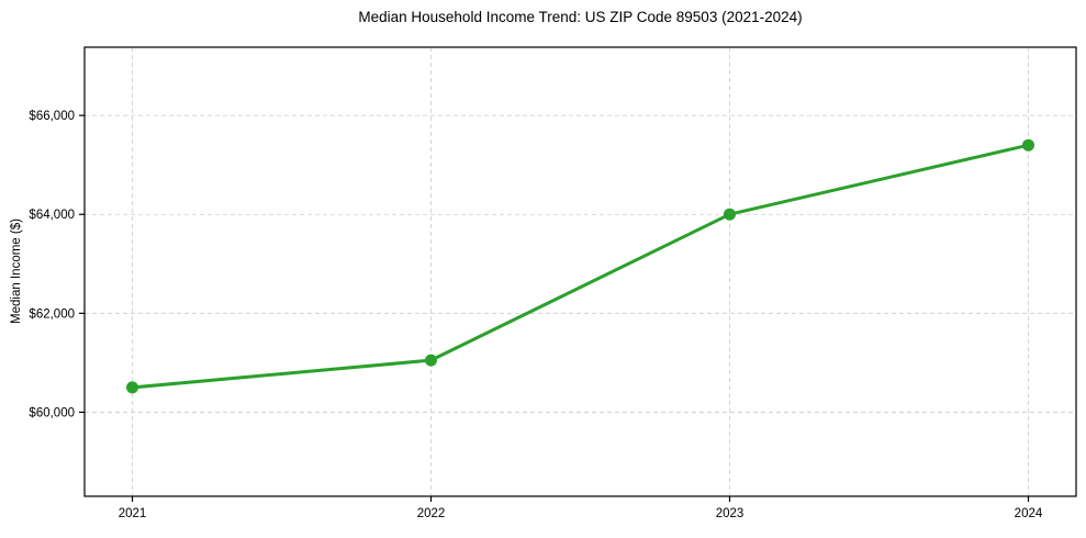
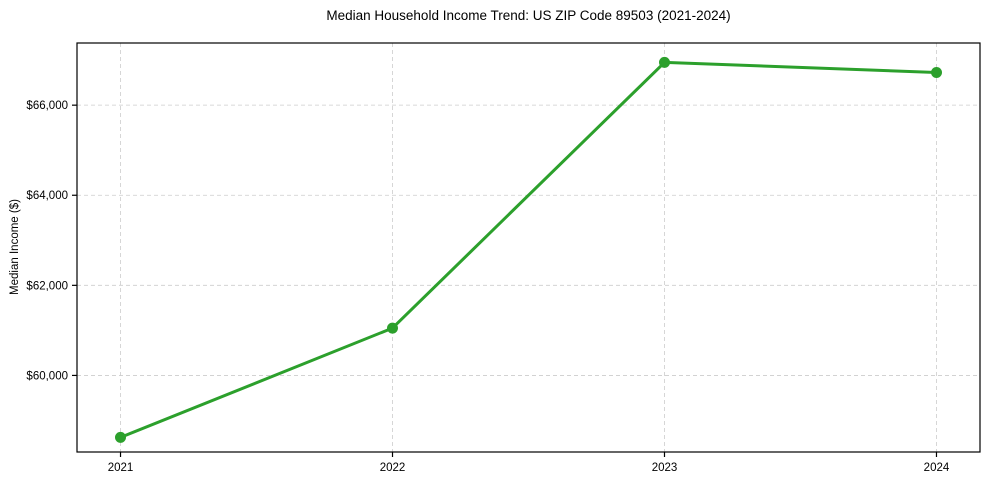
2021: $60500 -> $58600
2023: $64000 -> $67000
2024: $65400 -> $66700
